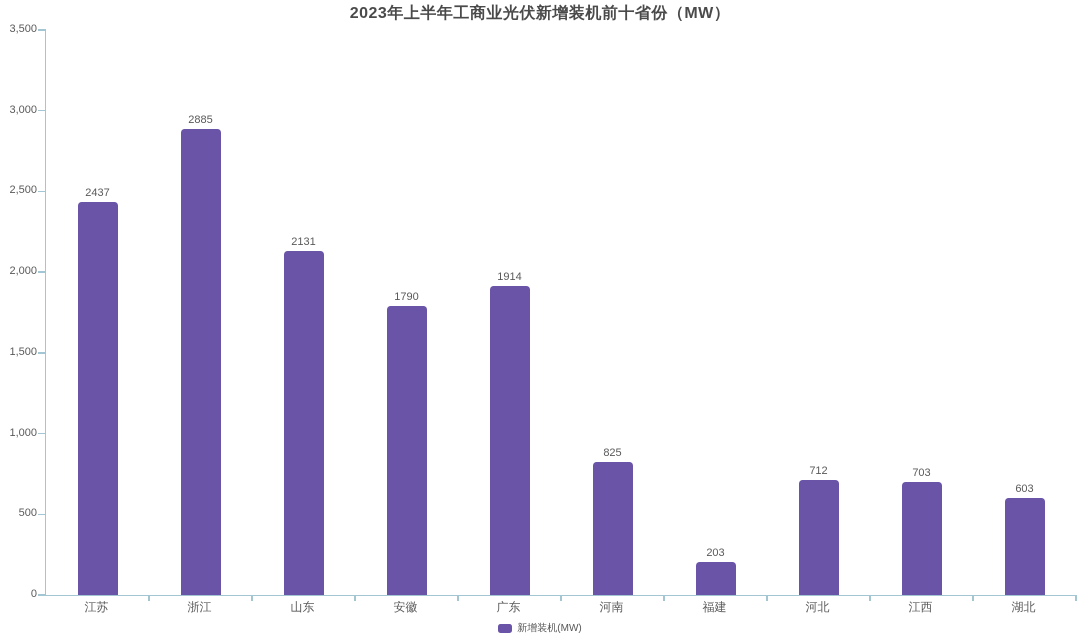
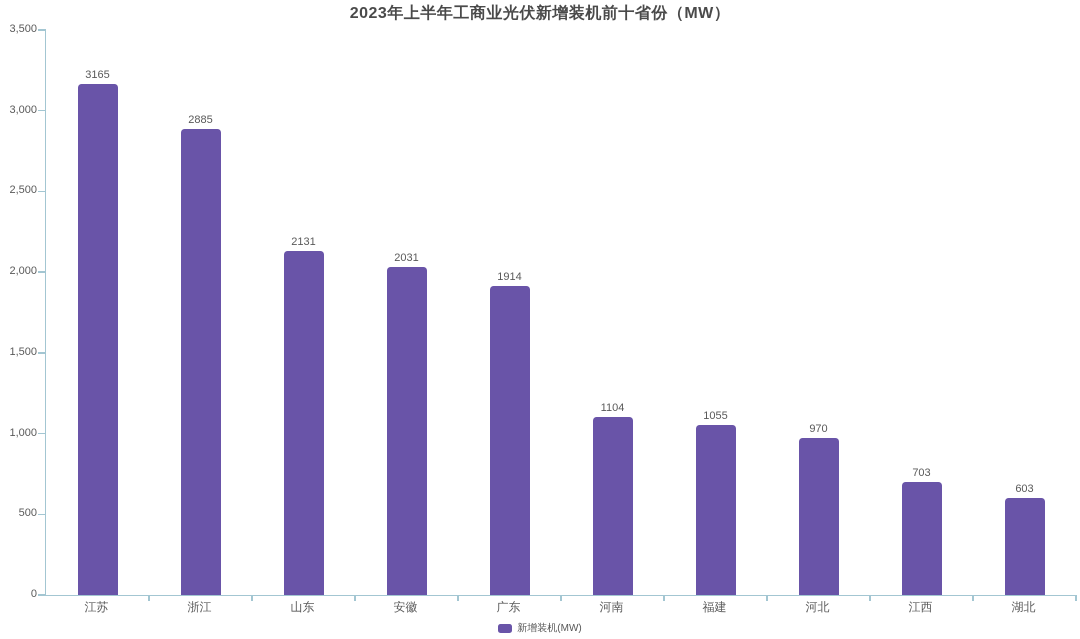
江苏: 2437 -> 3165
安徽: 1790 -> 2031
河南: 825 -> 1104
福建: 203 -> 1055
河北: 712 -> 970
